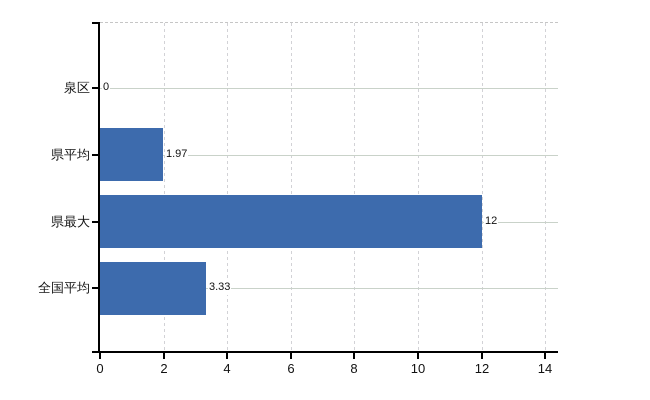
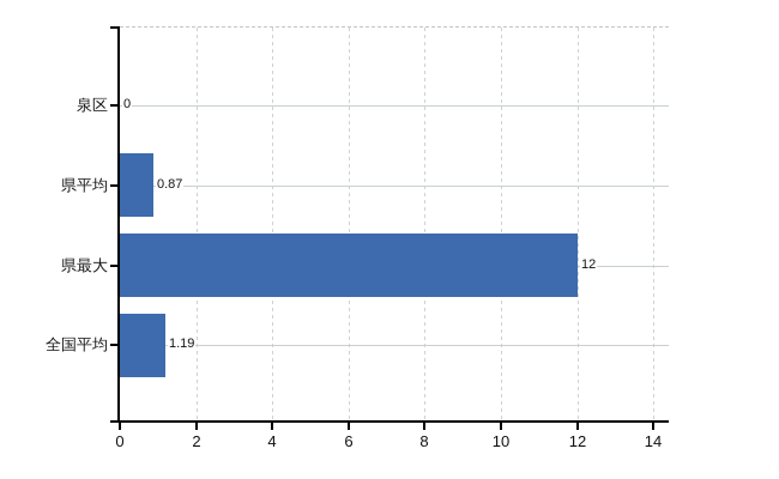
県平均: 1.97 -> 0.87
全国平均: 3.33 -> 1.19
